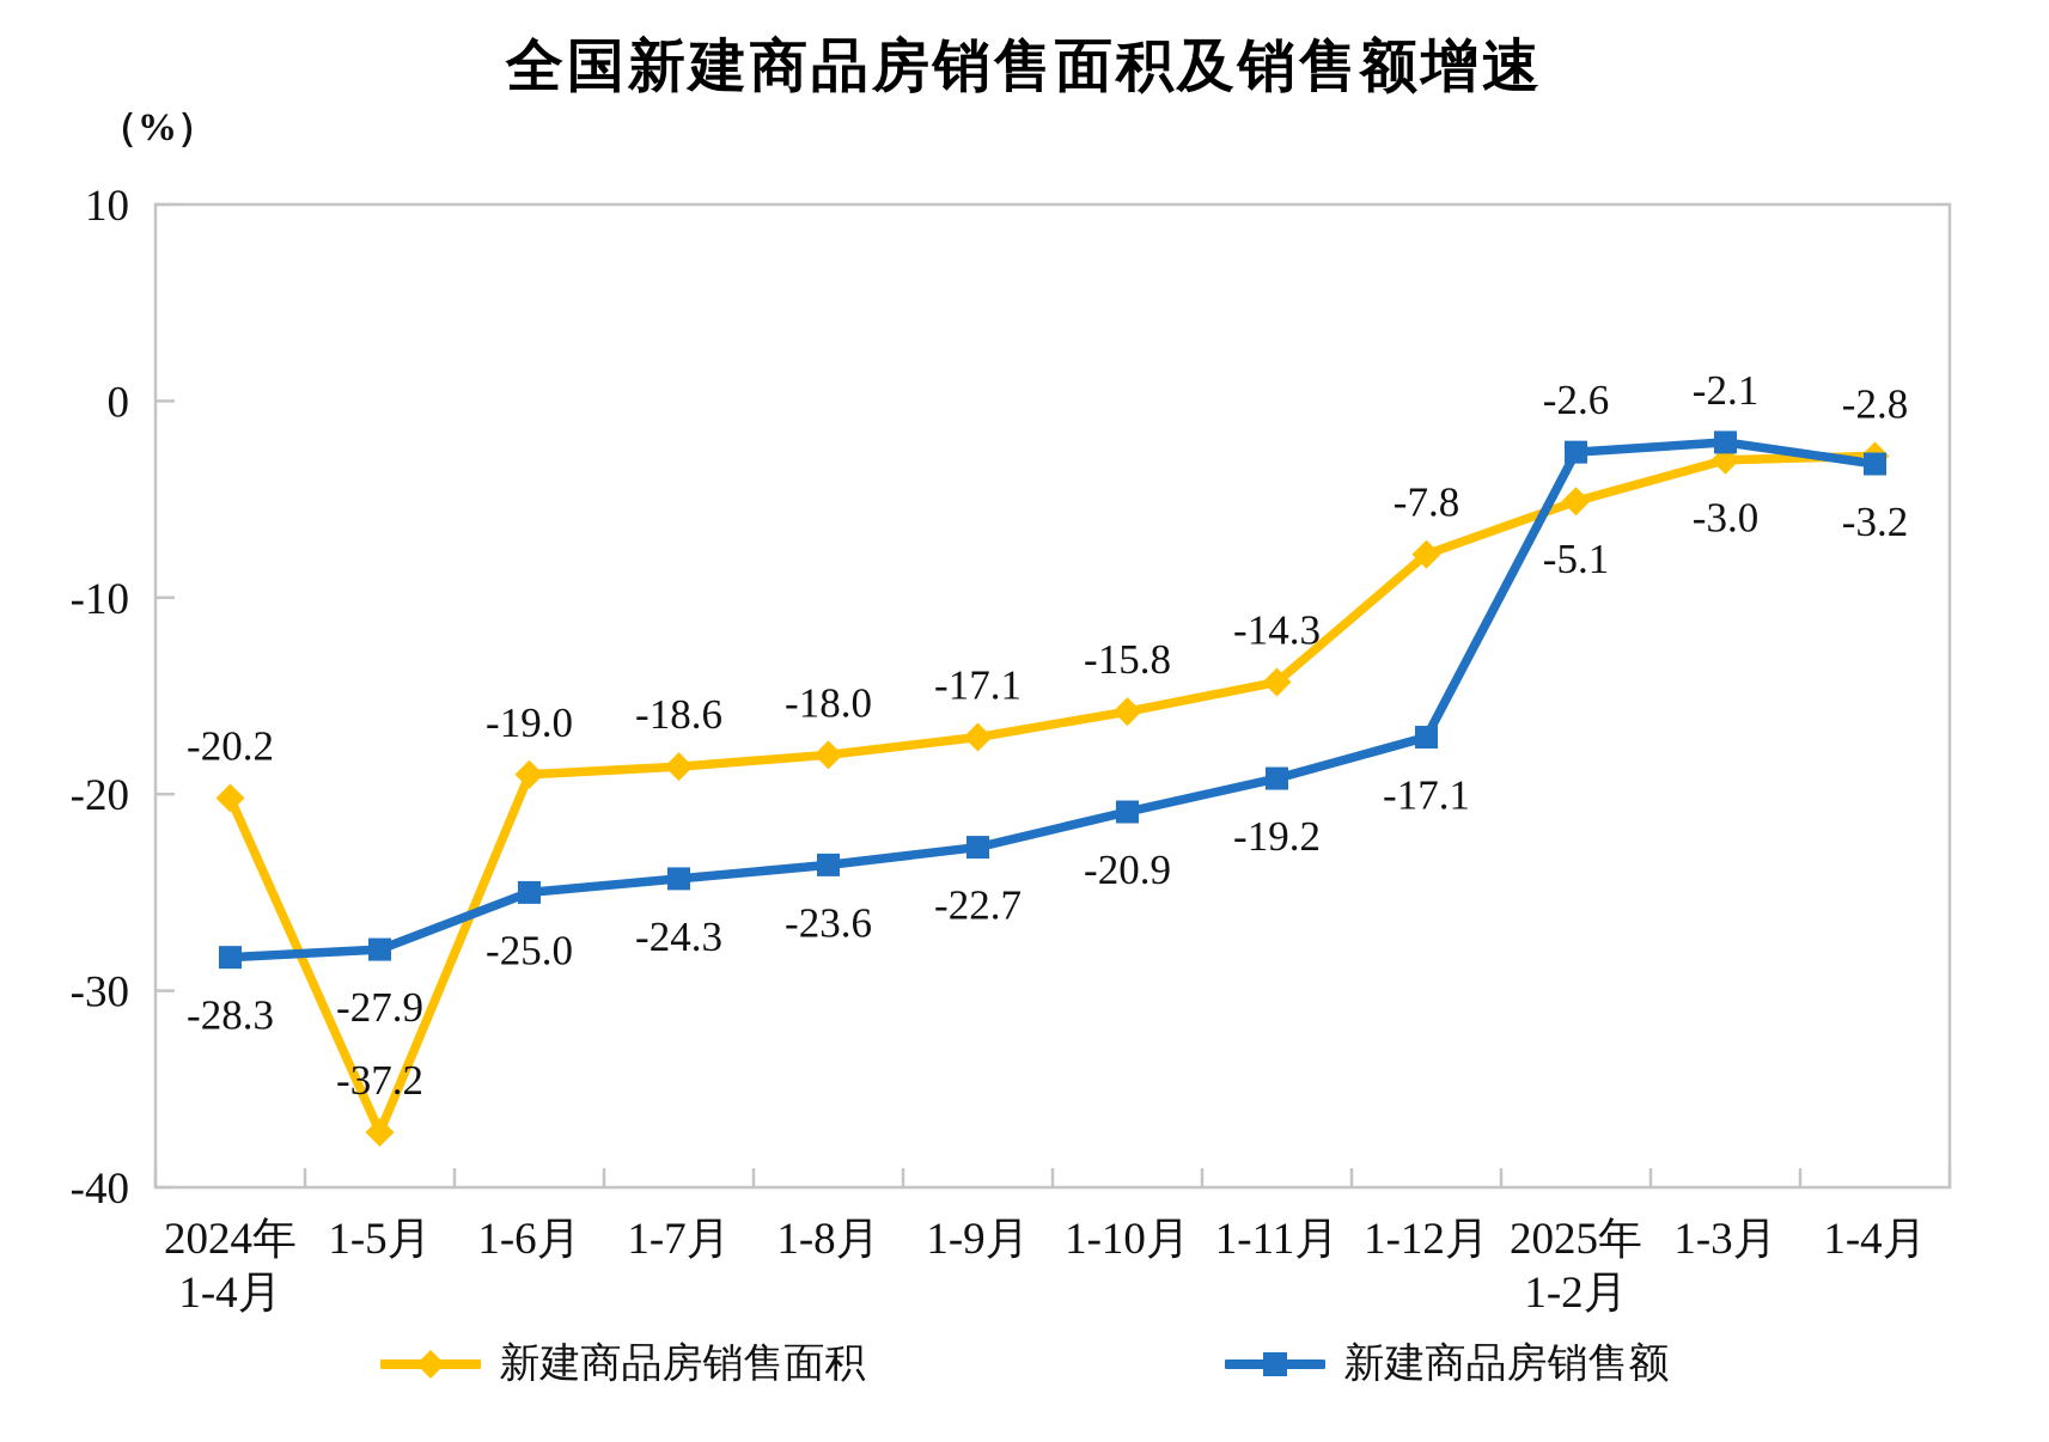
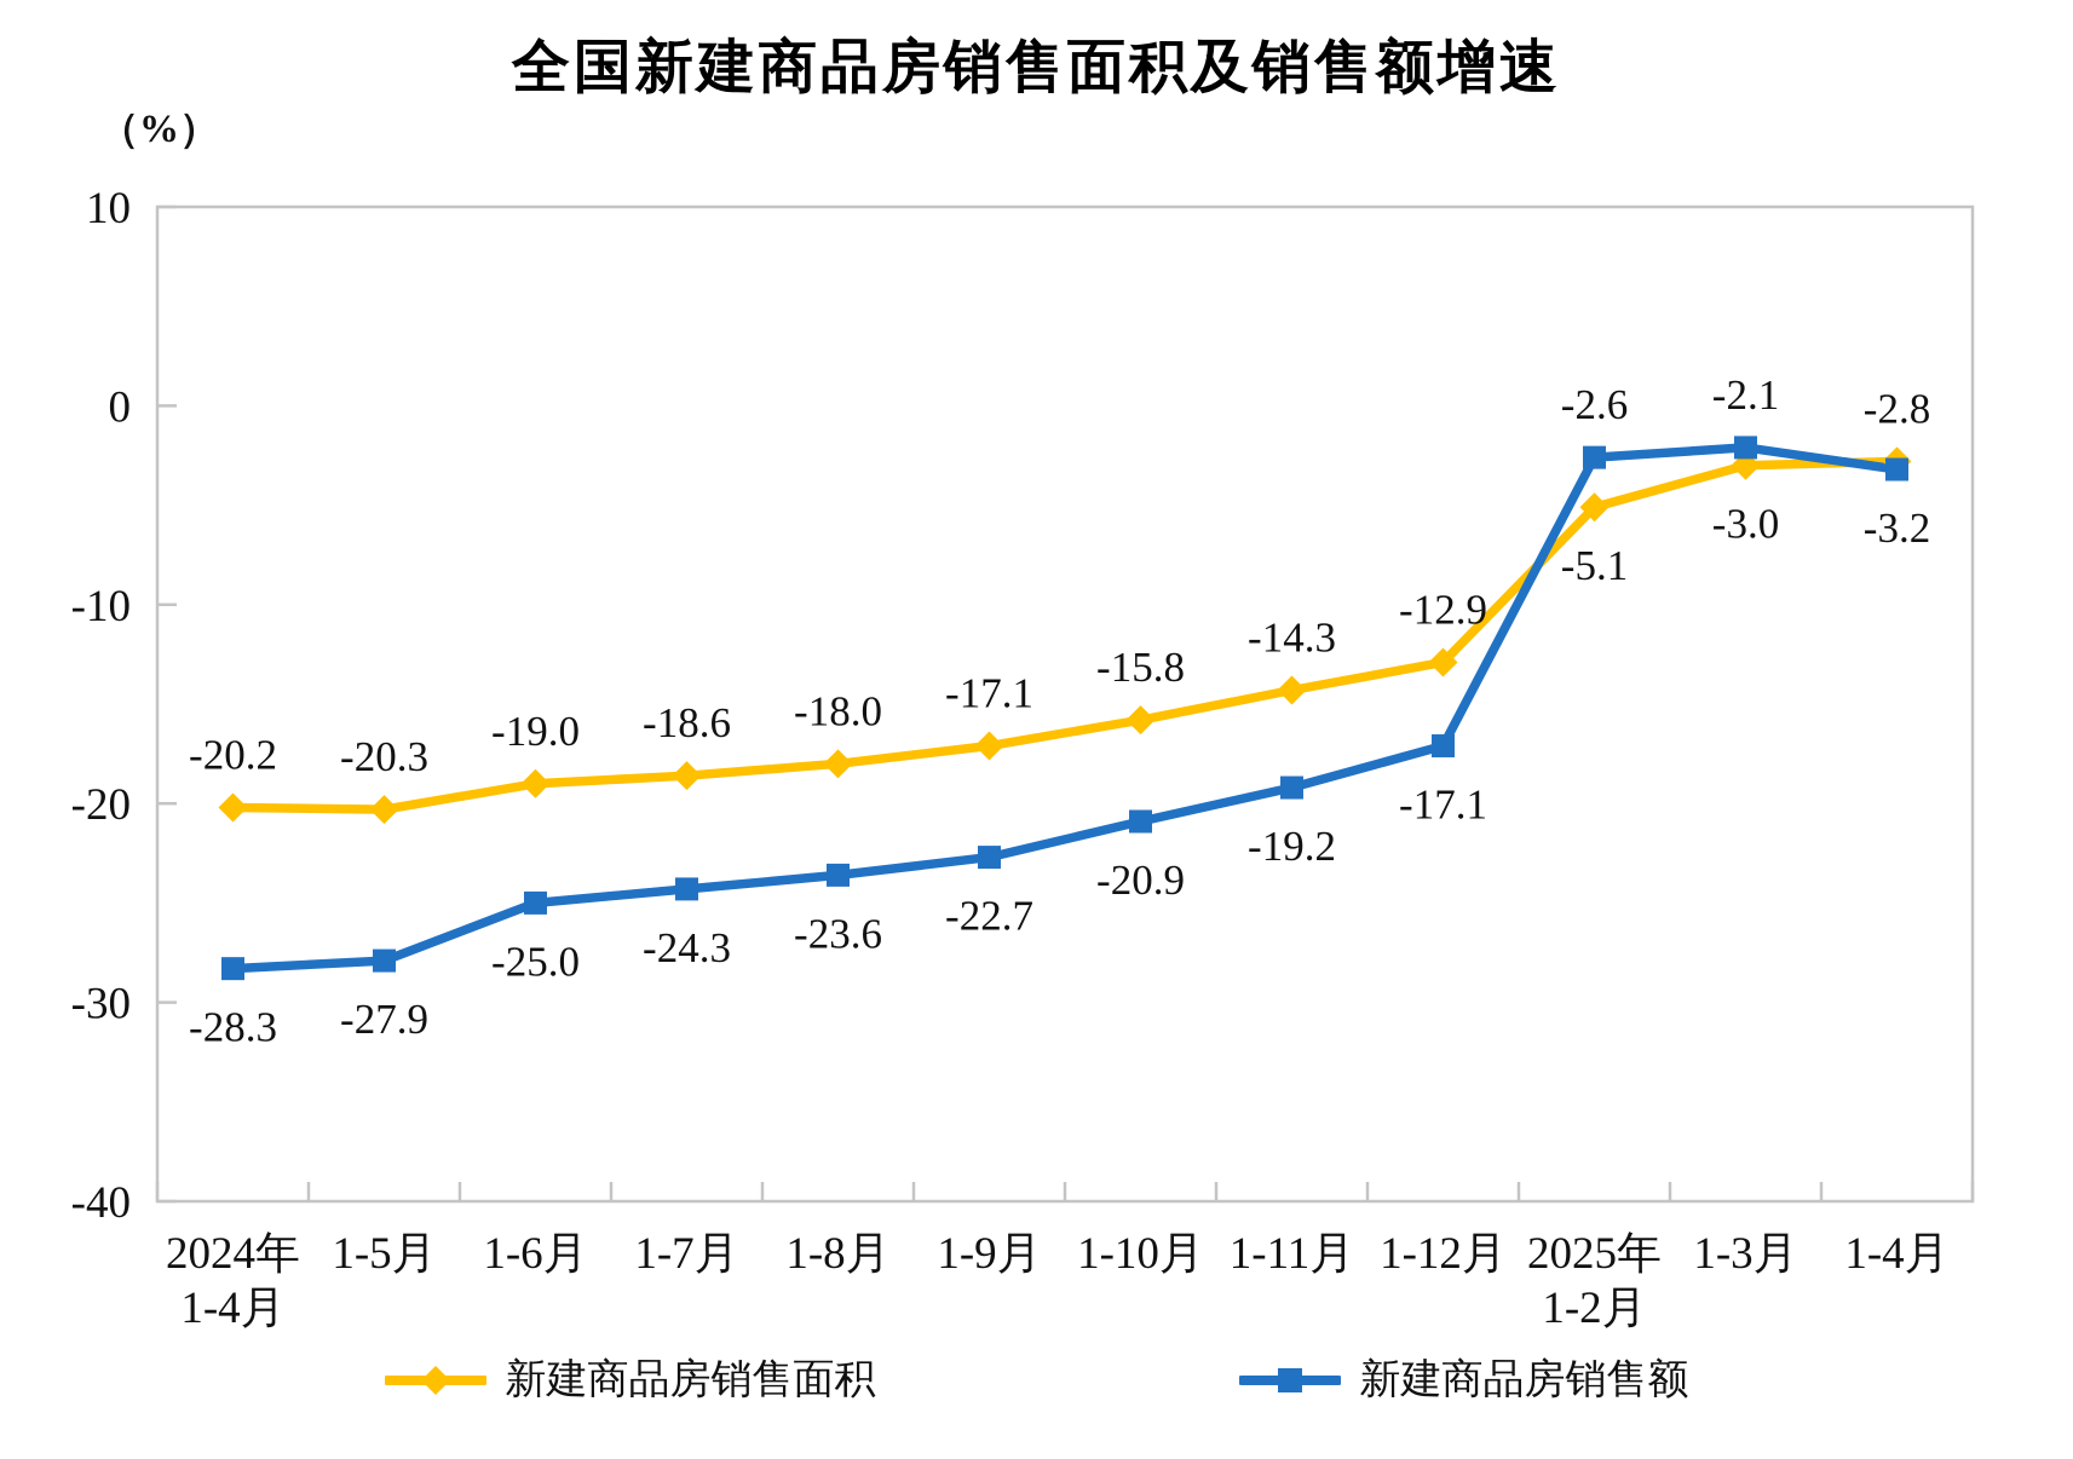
新建商品房销售面积/1-5月: -37.2 -> -20.3
新建商品房销售面积/1-12月: -7.8 -> -12.9
